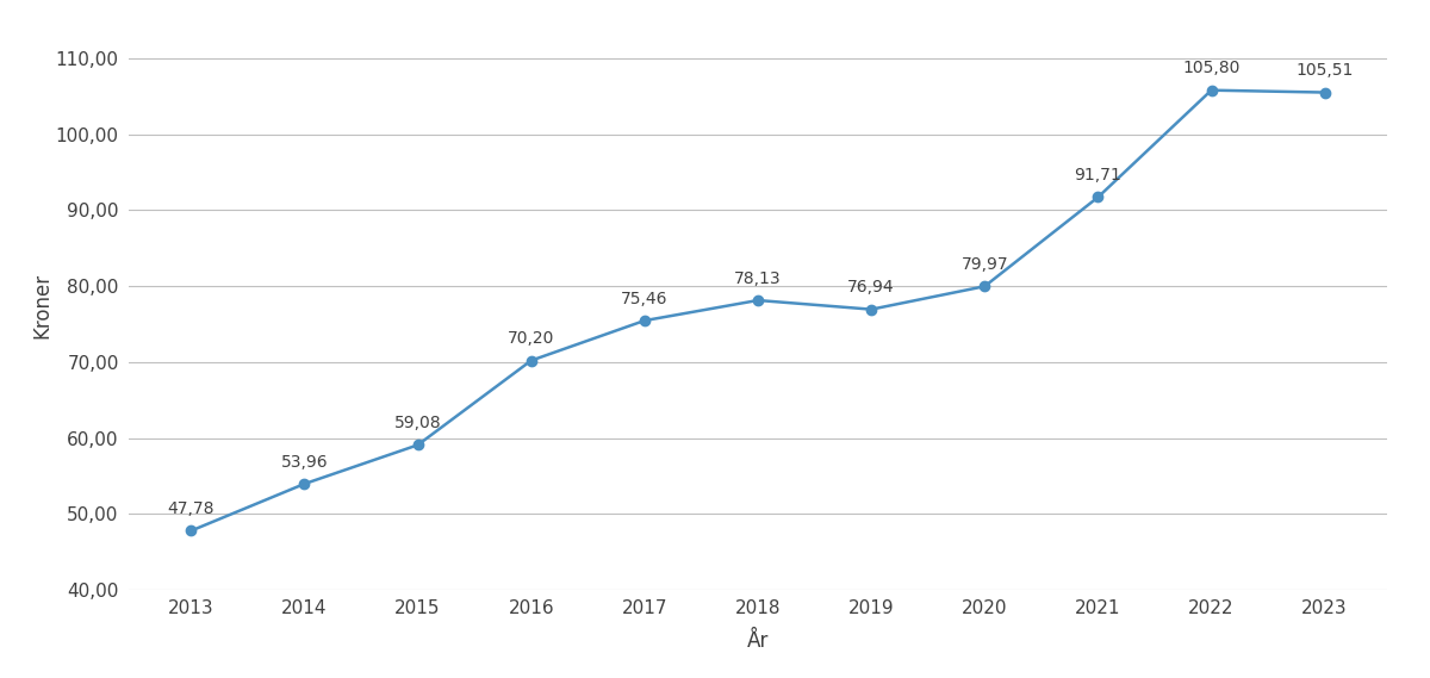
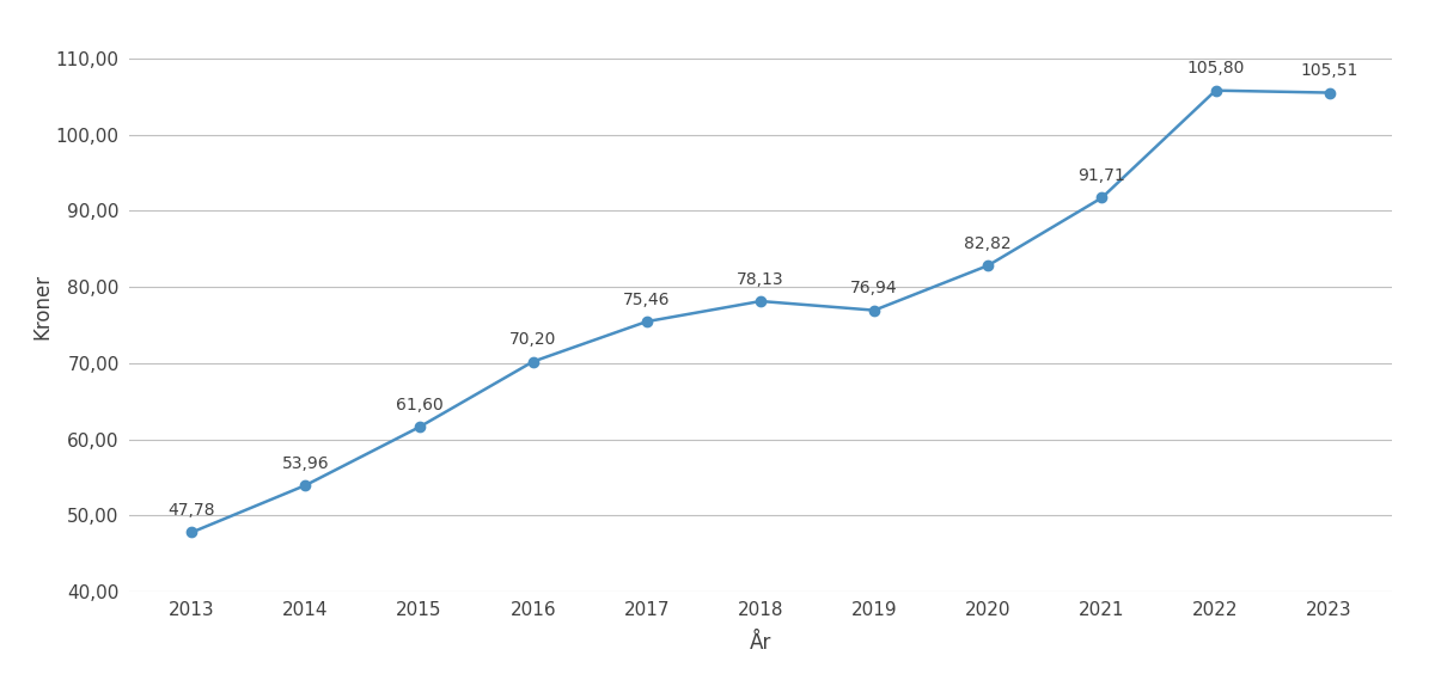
2015: 59,08 -> 61,60
2020: 79,97 -> 82,82
